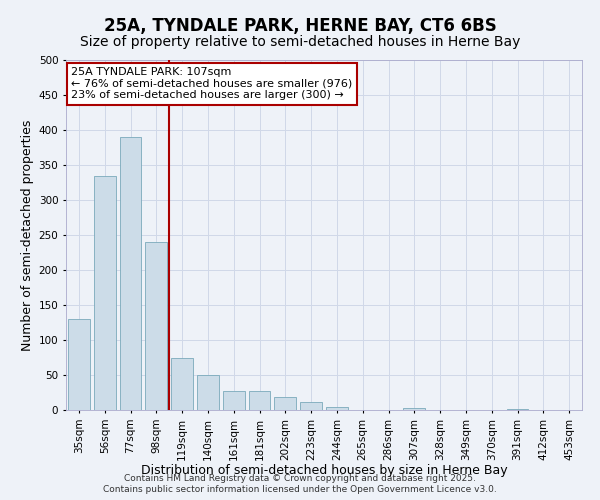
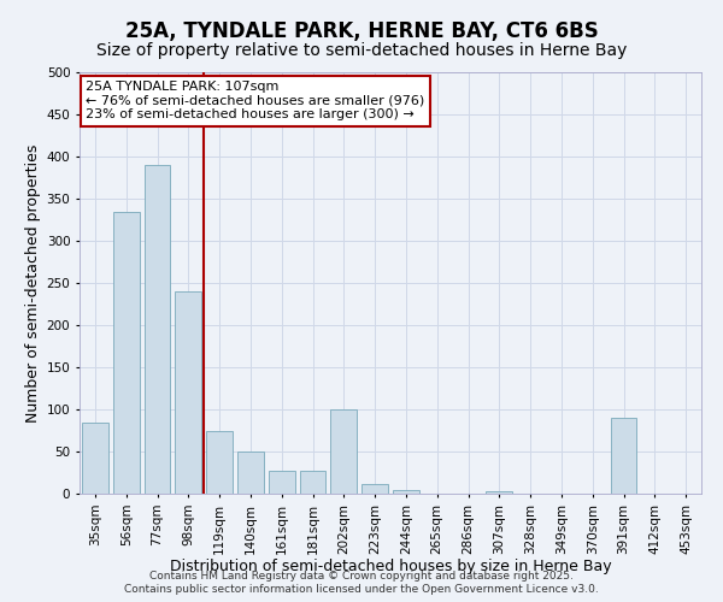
35sqm: 130 -> 84
202sqm: 19 -> 100
391sqm: 1 -> 90
